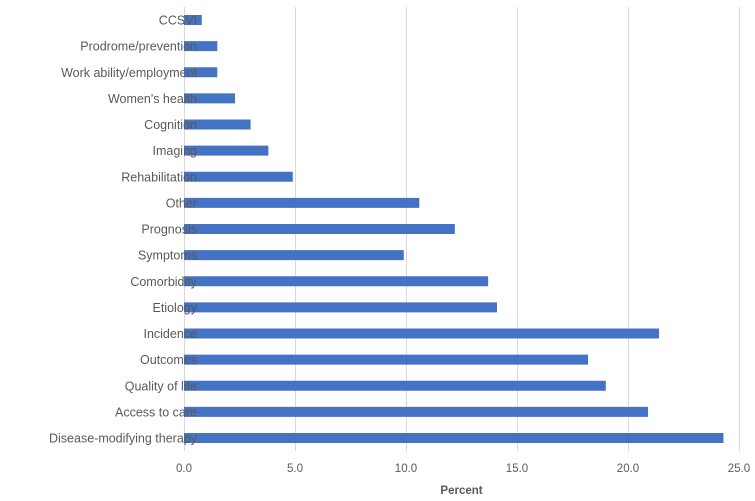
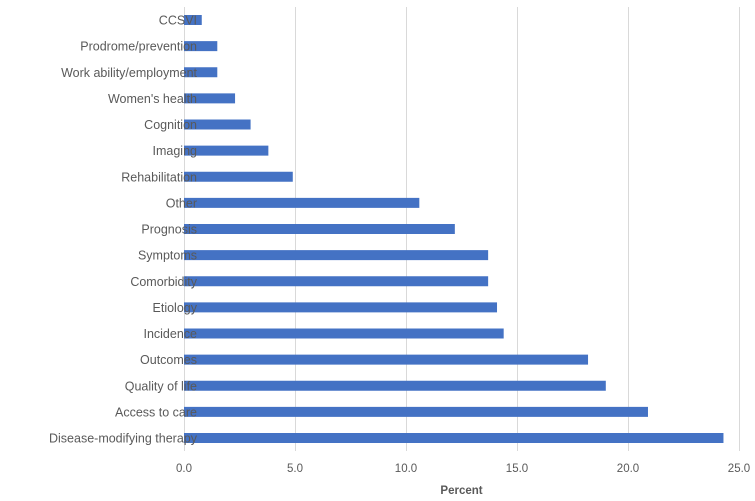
Symptoms: 9.9 -> 13.7
Incidence: 21.4 -> 14.4
